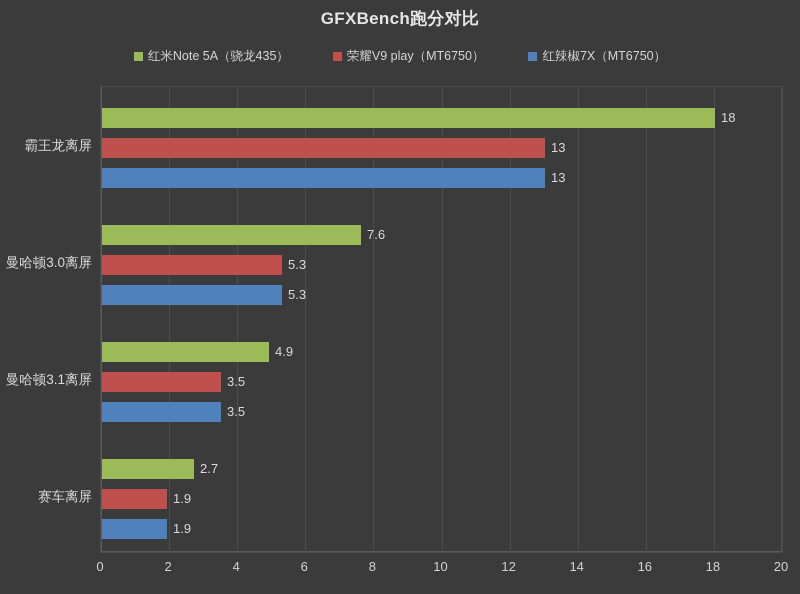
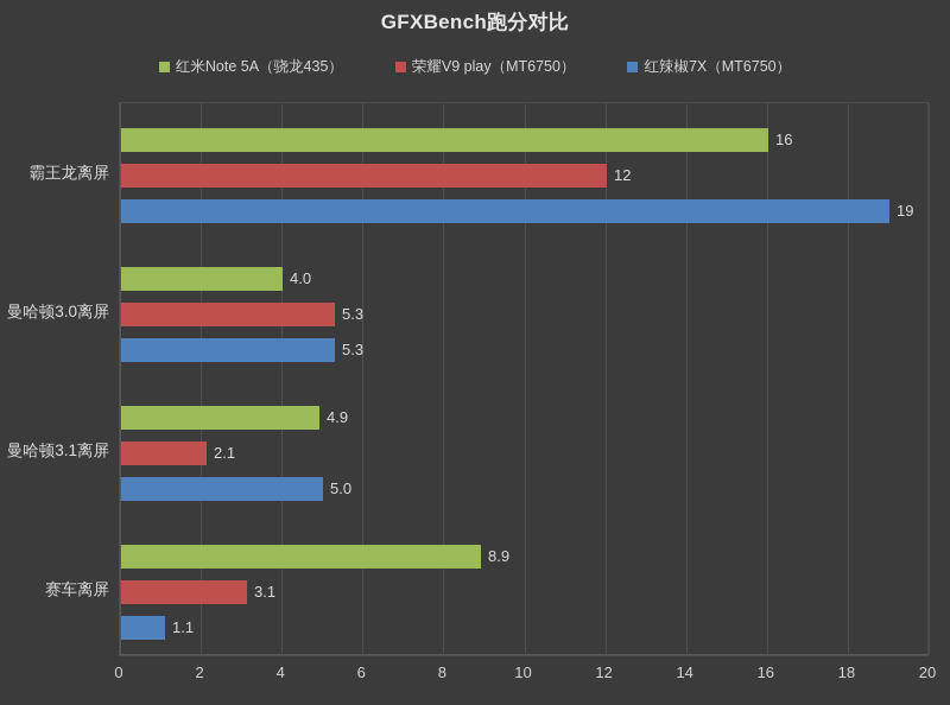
红米Note 5A（骁龙435）/霸王龙离屏: 18 -> 16
荣耀V9 play（MT6750）/霸王龙离屏: 13 -> 12
红辣椒7X（MT6750）/霸王龙离屏: 13 -> 19
红米Note 5A（骁龙435）/曼哈顿3.0离屏: 7.6 -> 4.0
荣耀V9 play（MT6750）/曼哈顿3.1离屏: 3.5 -> 2.1
红辣椒7X（MT6750）/曼哈顿3.1离屏: 3.5 -> 5.0
红米Note 5A（骁龙435）/赛车离屏: 2.7 -> 8.9
荣耀V9 play（MT6750）/赛车离屏: 1.9 -> 3.1
红辣椒7X（MT6750）/赛车离屏: 1.9 -> 1.1
